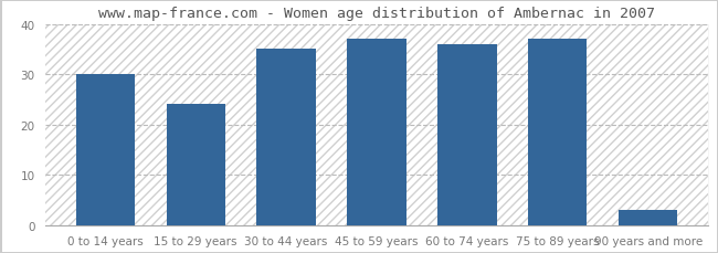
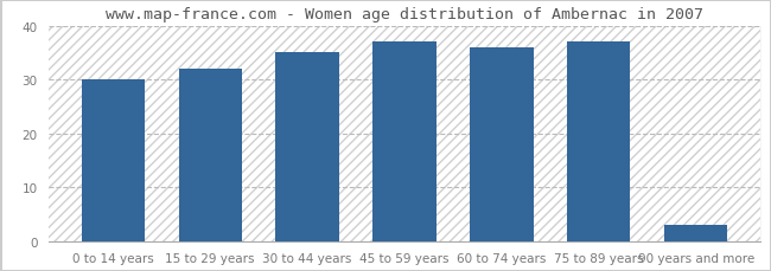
15 to 29 years: 24 -> 32
